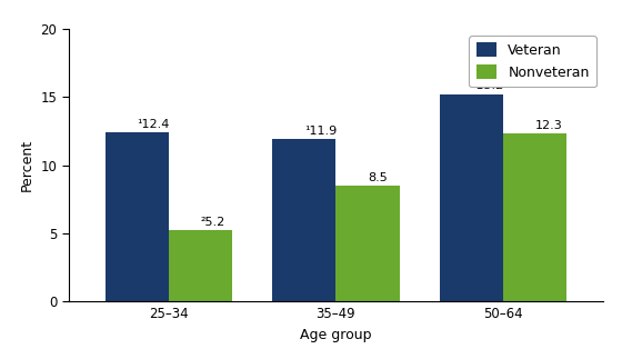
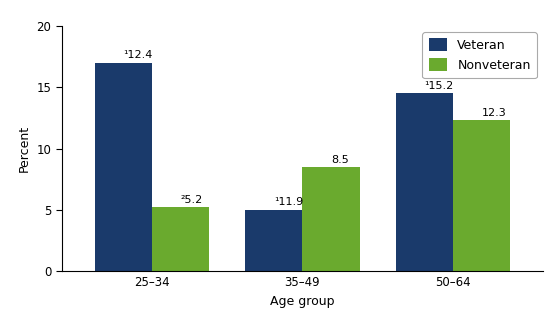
Veteran/25–34: 12.4 -> 17.0
Veteran/35–49: 11.9 -> 5.0
Veteran/50–64: 15.2 -> 14.5
